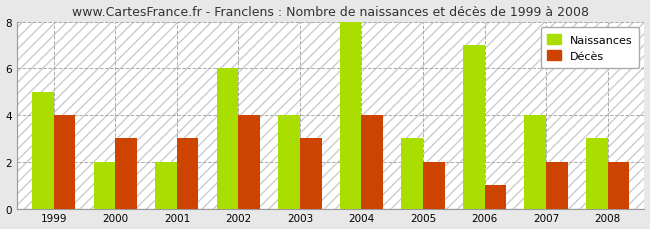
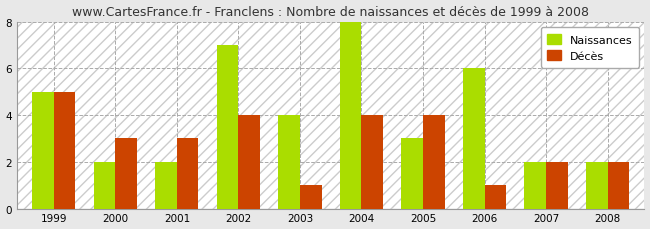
Décès/1999: 4 -> 5
Naissances/2002: 6 -> 7
Décès/2003: 3 -> 1
Décès/2005: 2 -> 4
Naissances/2006: 7 -> 6
Naissances/2007: 4 -> 2
Naissances/2008: 3 -> 2
